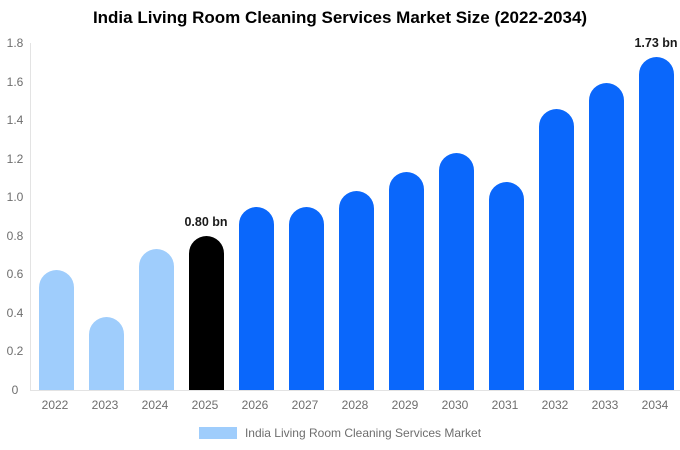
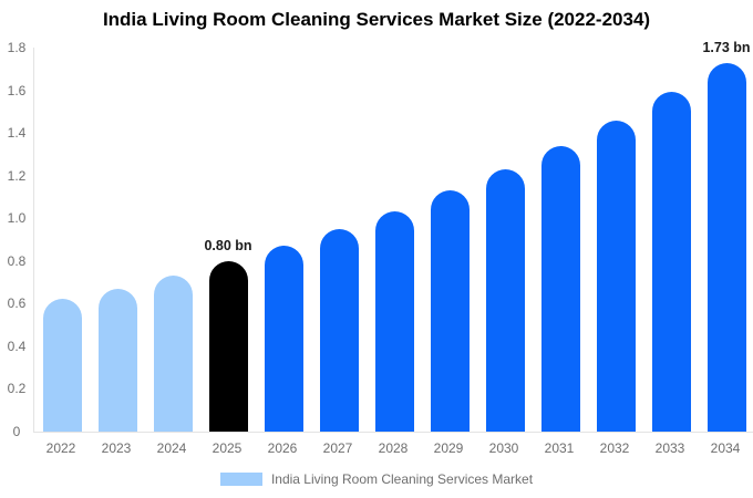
2023: 0.38 -> 0.67
2026: 0.95 -> 0.87
2031: 1.08 -> 1.34
